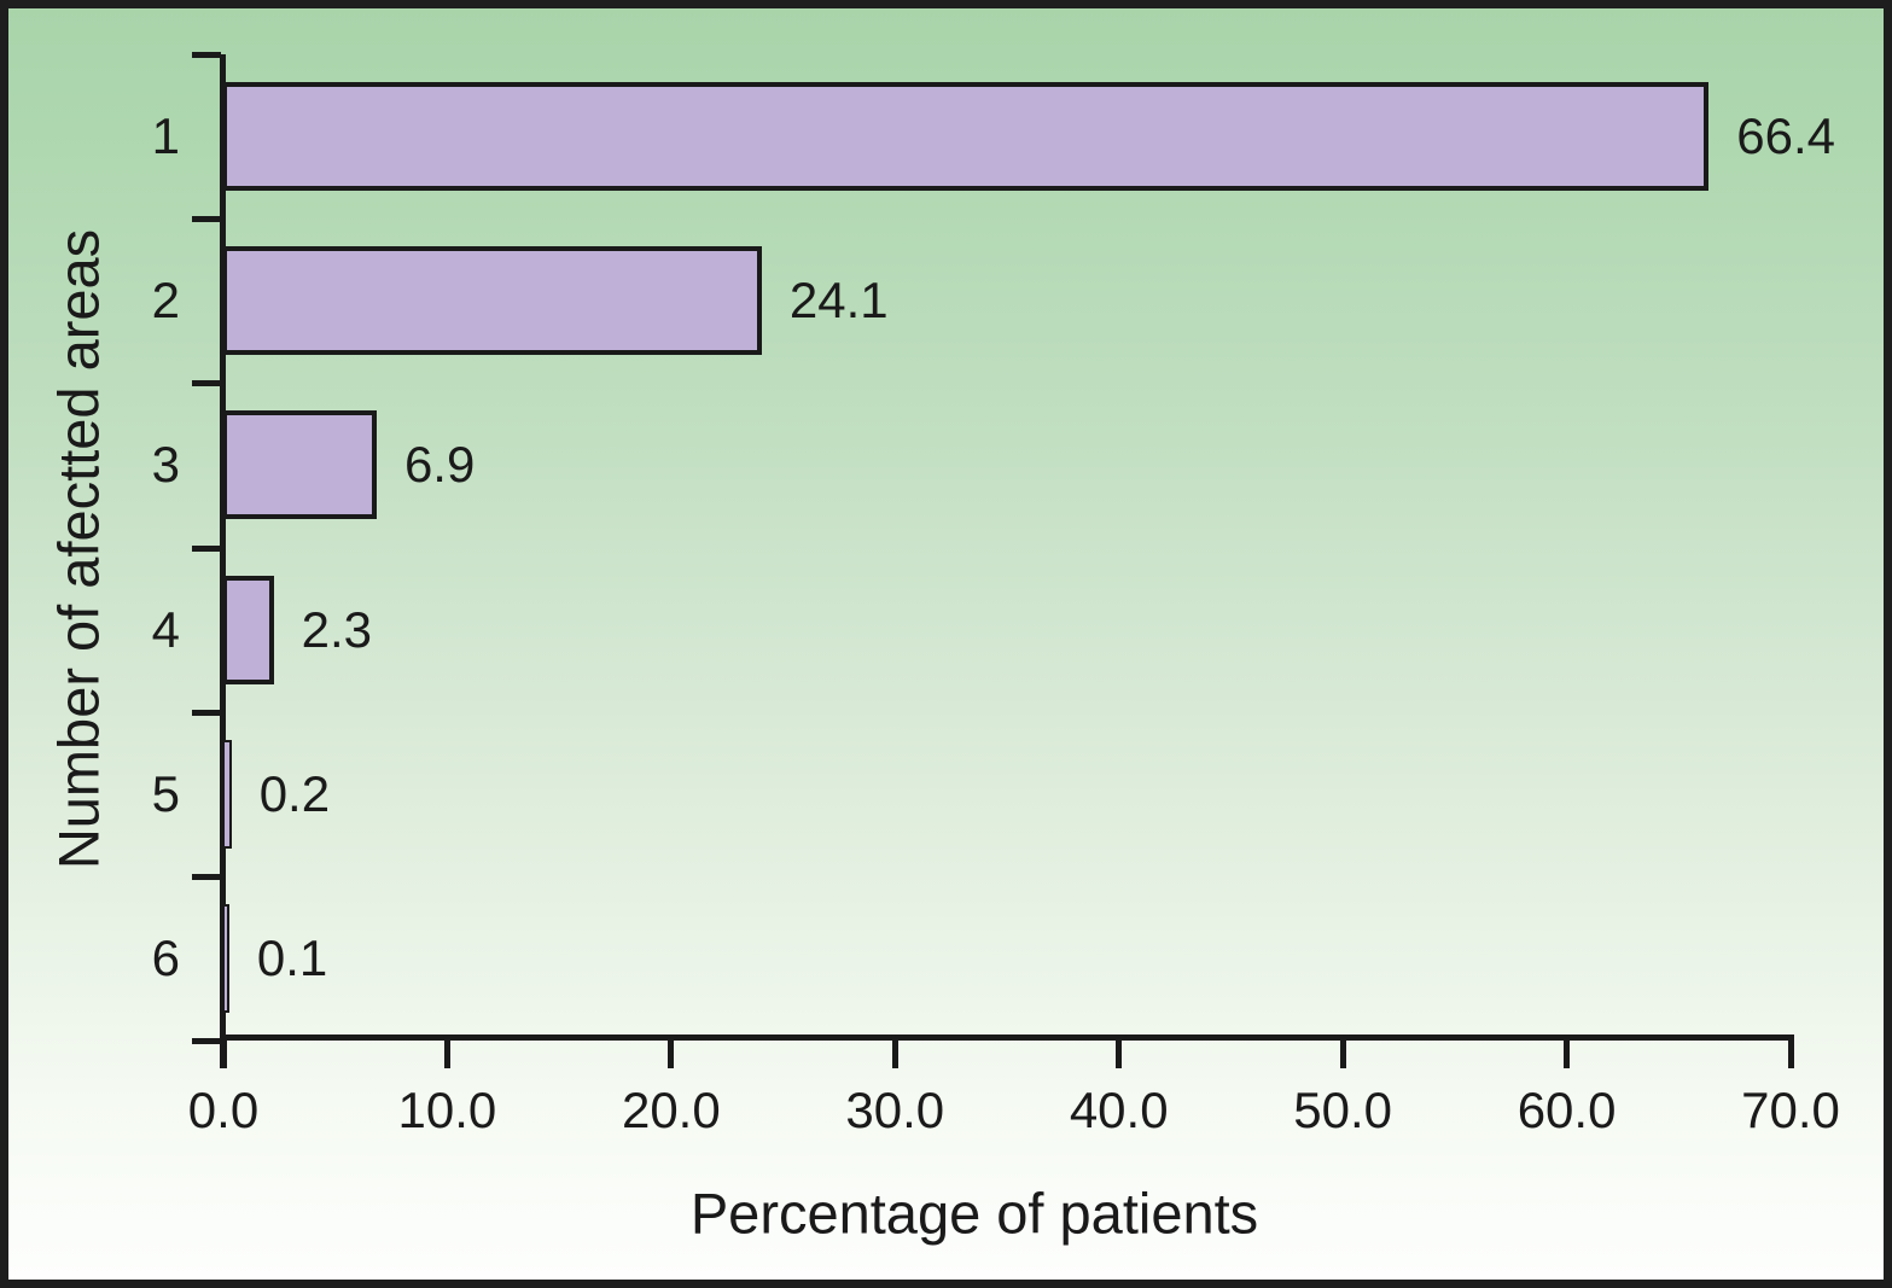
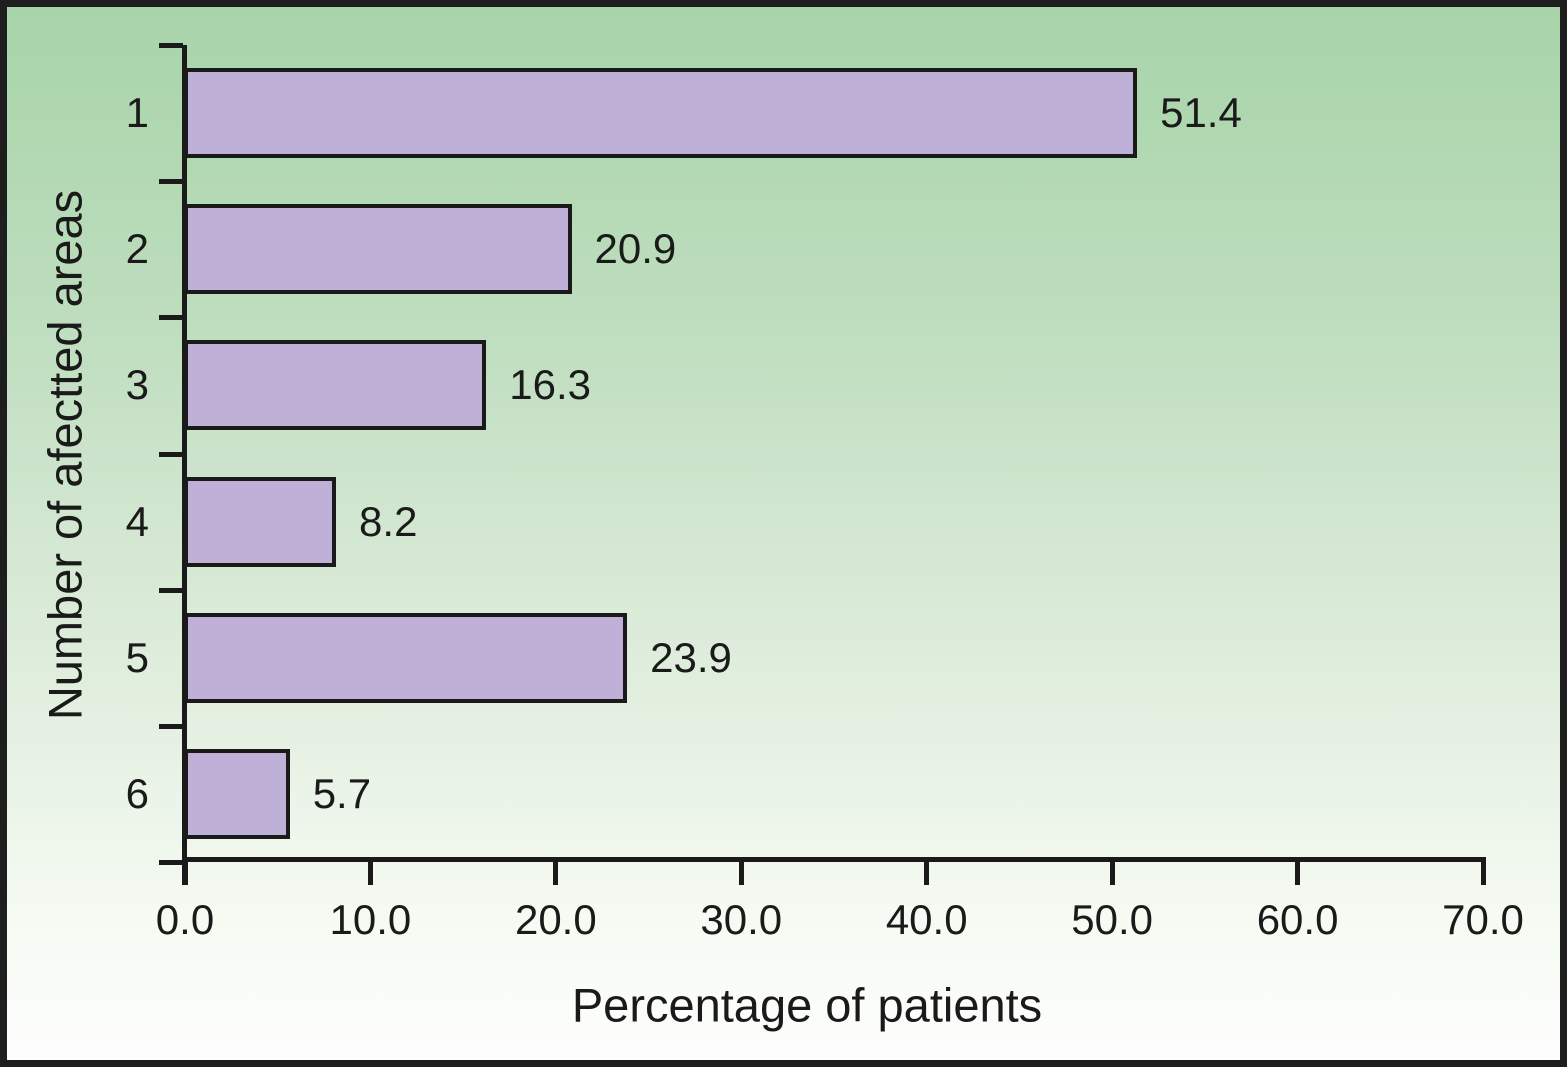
1: 66.4 -> 51.4
2: 24.1 -> 20.9
3: 6.9 -> 16.3
4: 2.3 -> 8.2
5: 0.2 -> 23.9
6: 0.1 -> 5.7
